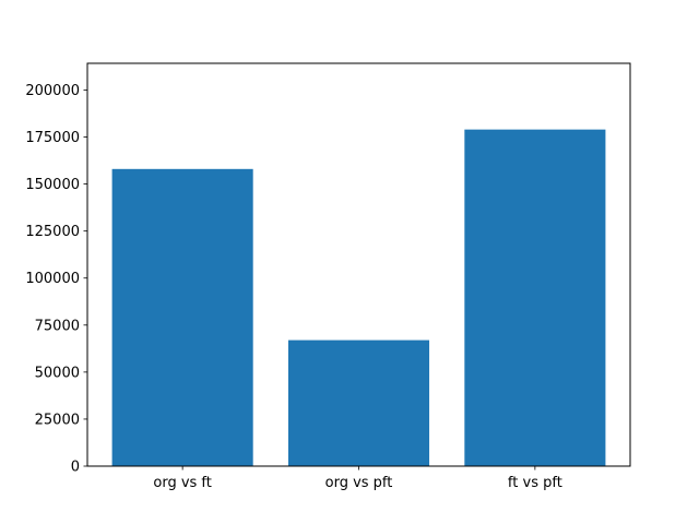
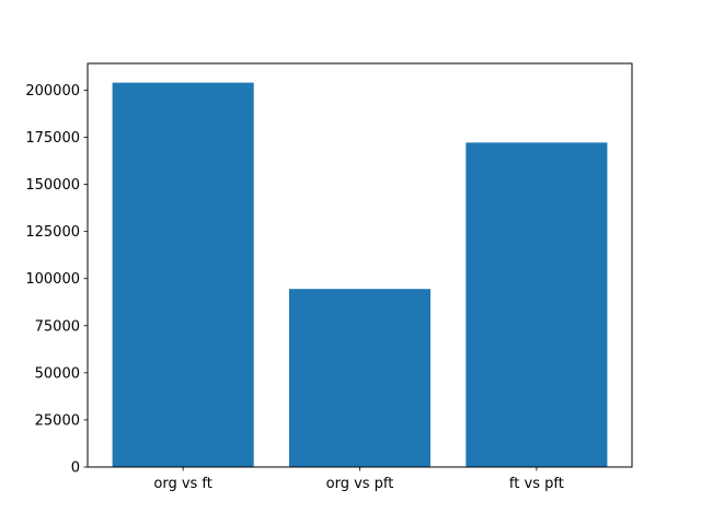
org vs ft: 158000 -> 204000
org vs pft: 67000 -> 94000
ft vs pft: 179000 -> 172000
